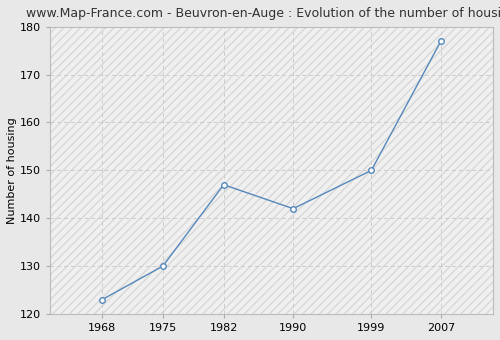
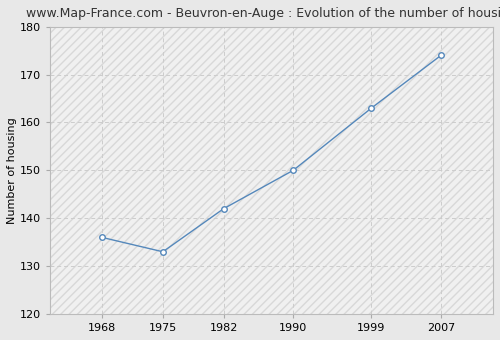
1968: 123 -> 136
1975: 130 -> 133
1982: 147 -> 142
1990: 142 -> 150
1999: 150 -> 163
2007: 177 -> 174
